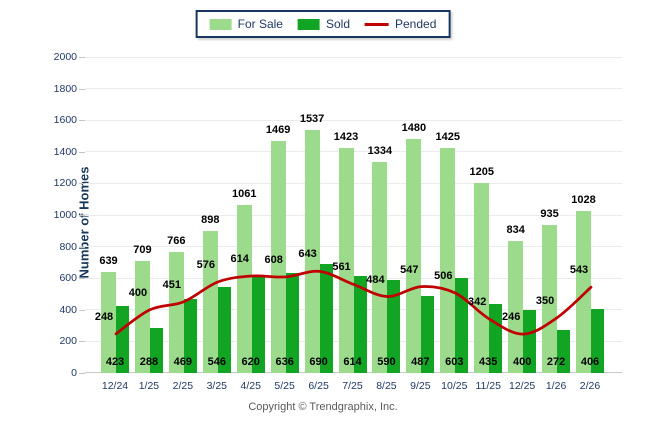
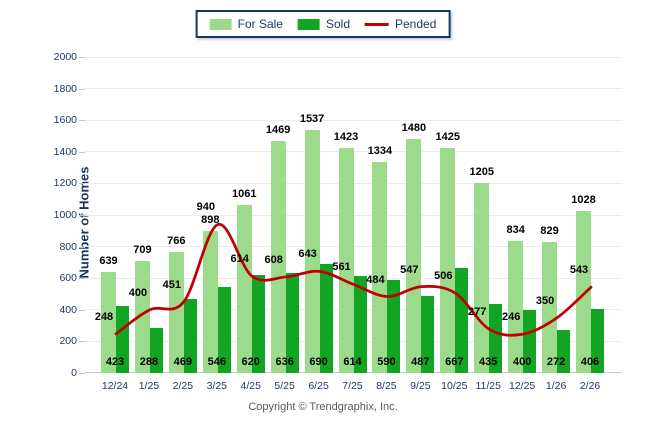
Pended/3/25: 576 -> 940
Sold/10/25: 603 -> 667
Pended/11/25: 342 -> 277
For Sale/1/26: 935 -> 829
